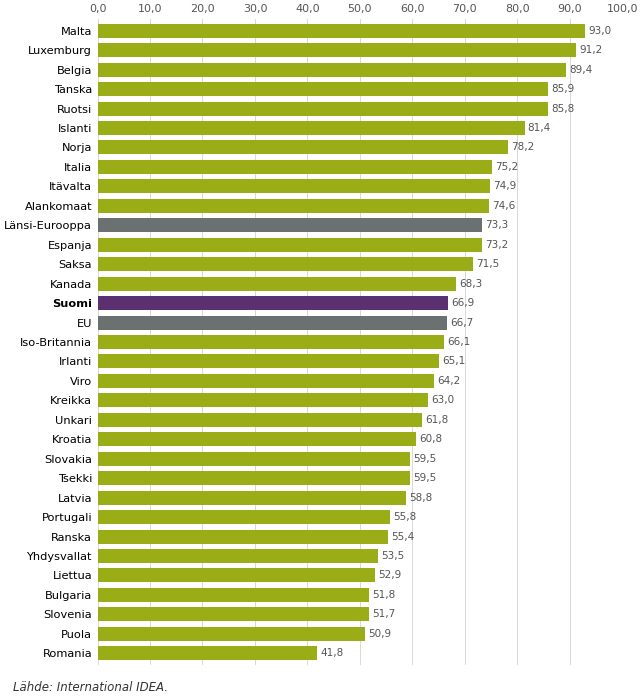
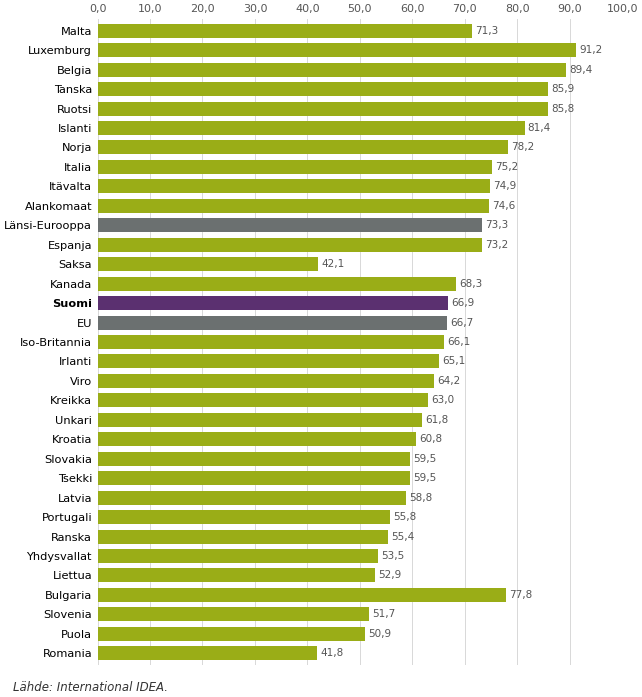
Malta: 93,0 -> 71,3
Saksa: 71,5 -> 42,1
Bulgaria: 51,8 -> 77,8
